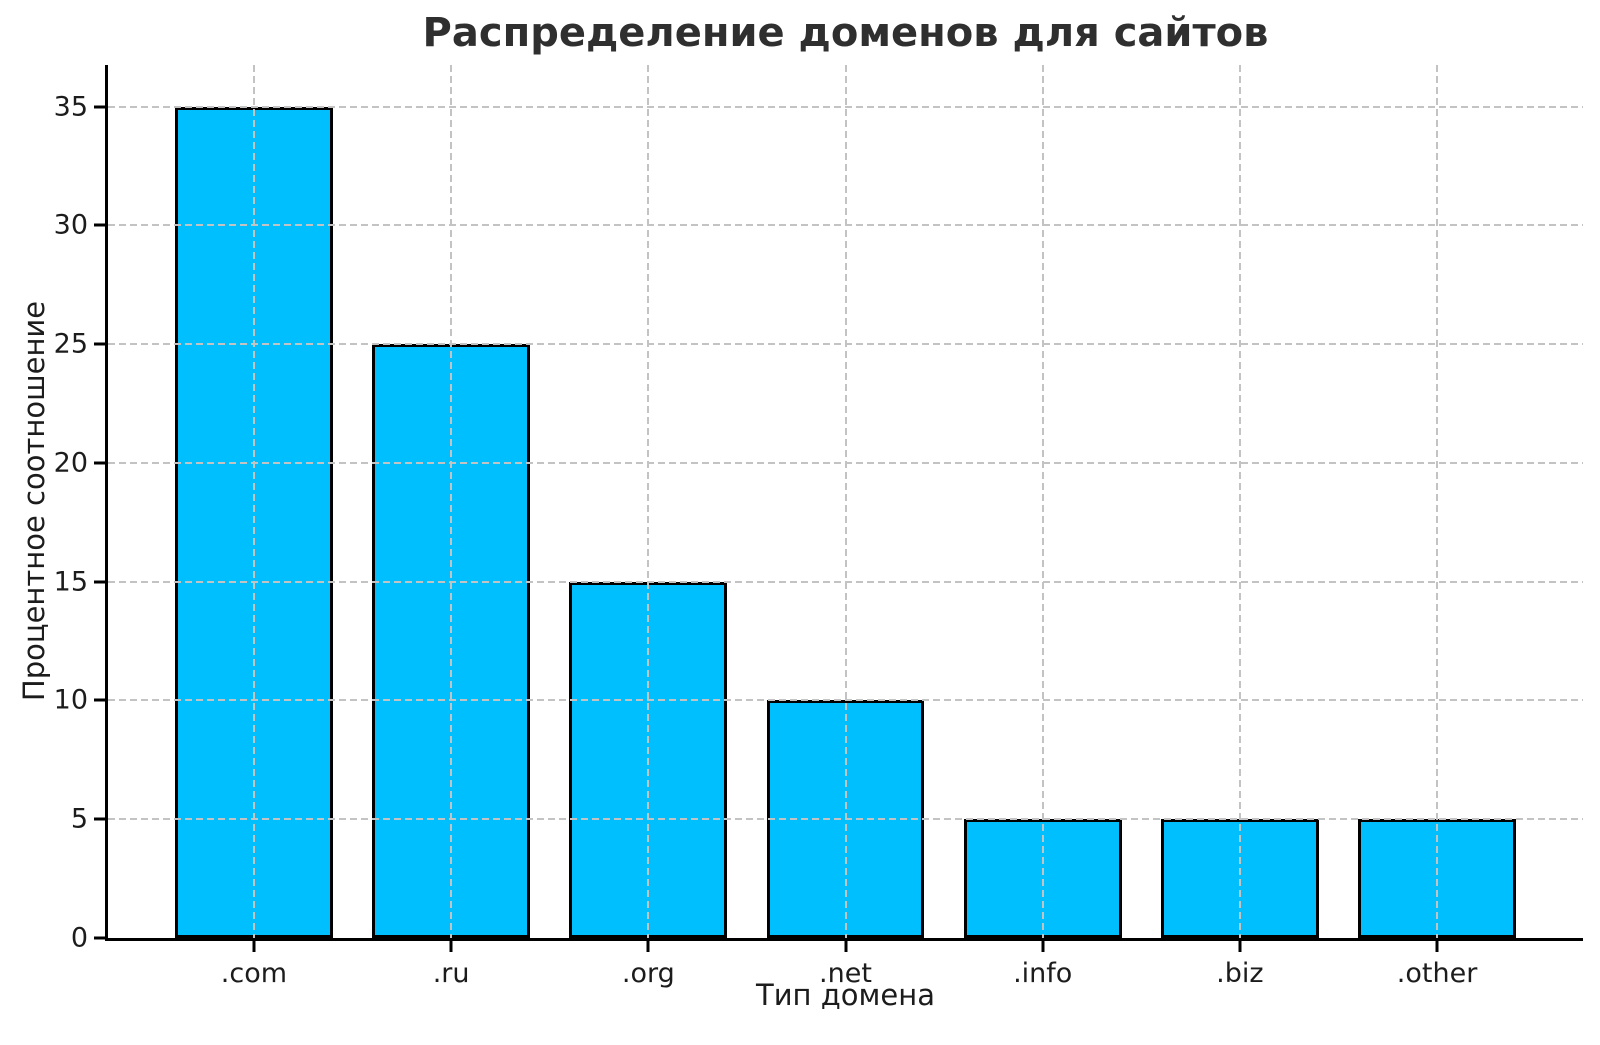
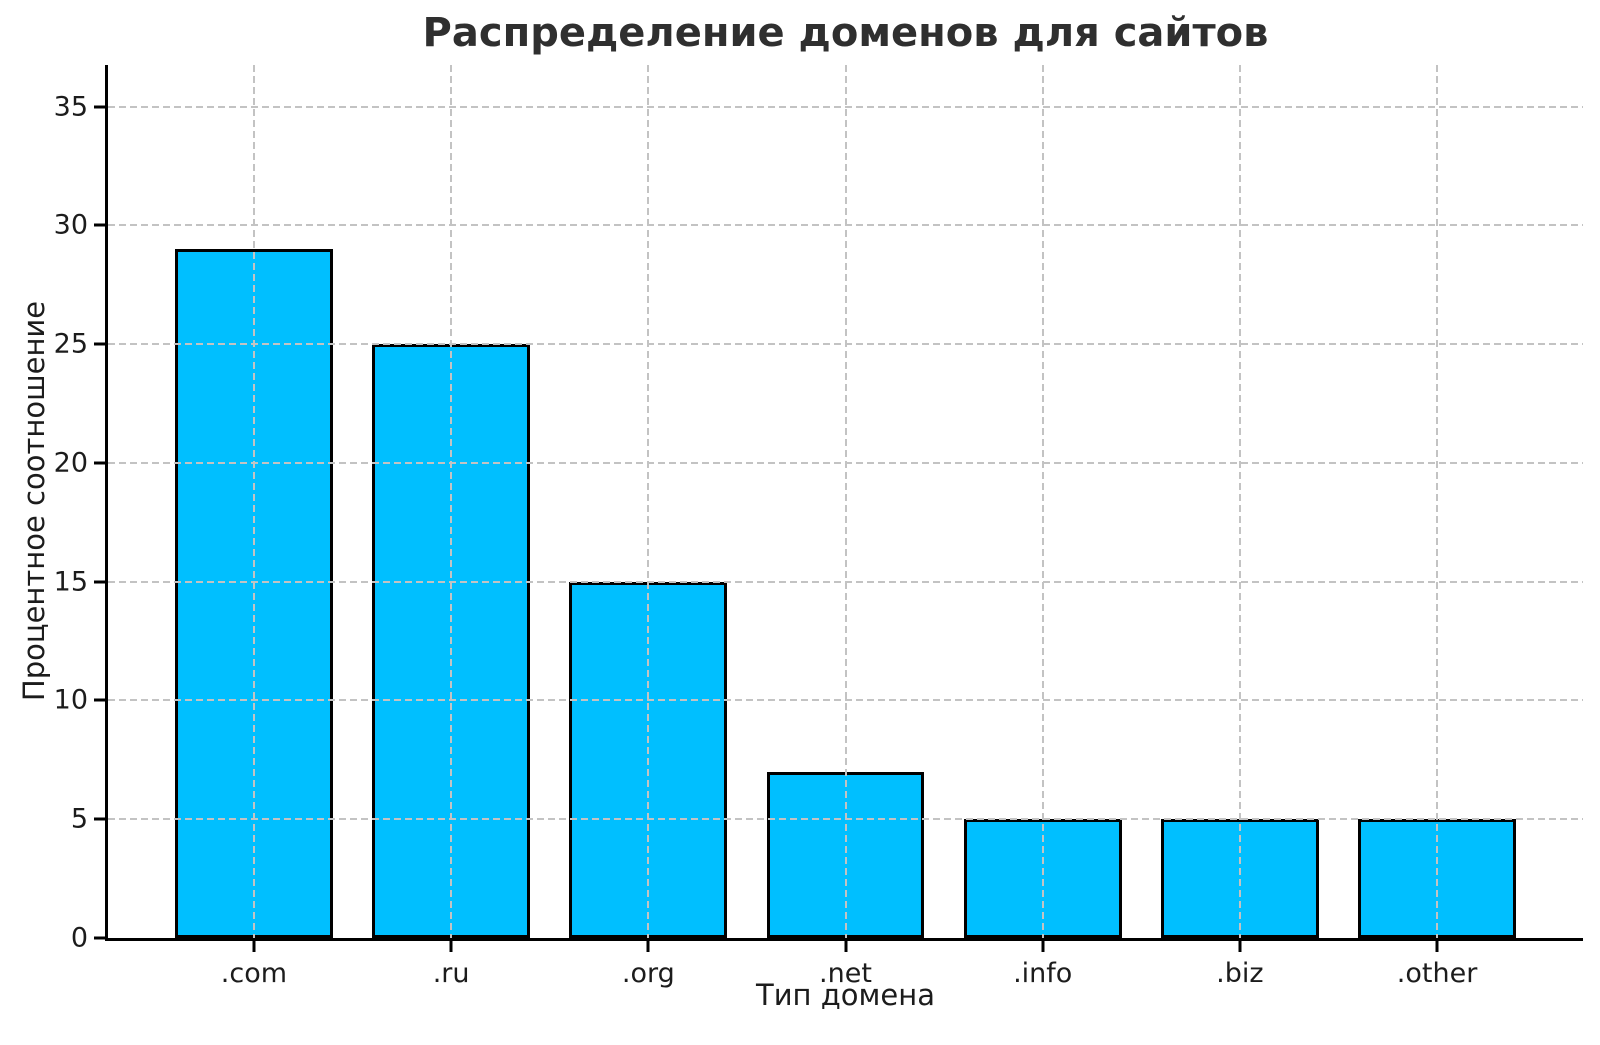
.com: 35 -> 29
.net: 10 -> 7
